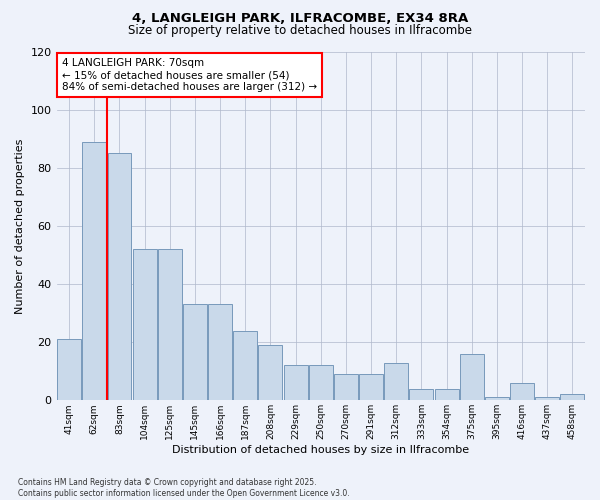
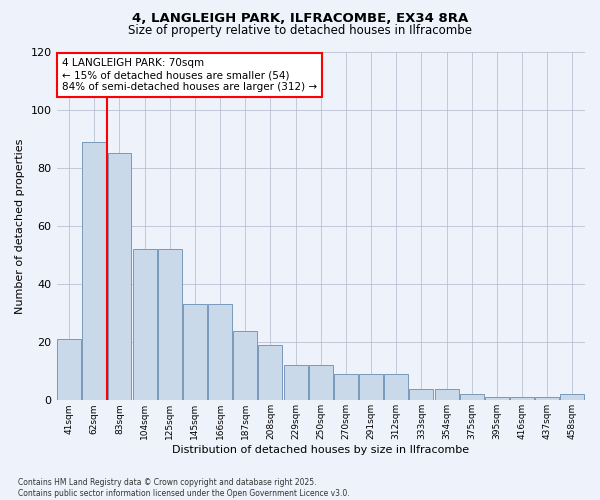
312sqm: 13 -> 9
375sqm: 16 -> 2
416sqm: 6 -> 1
